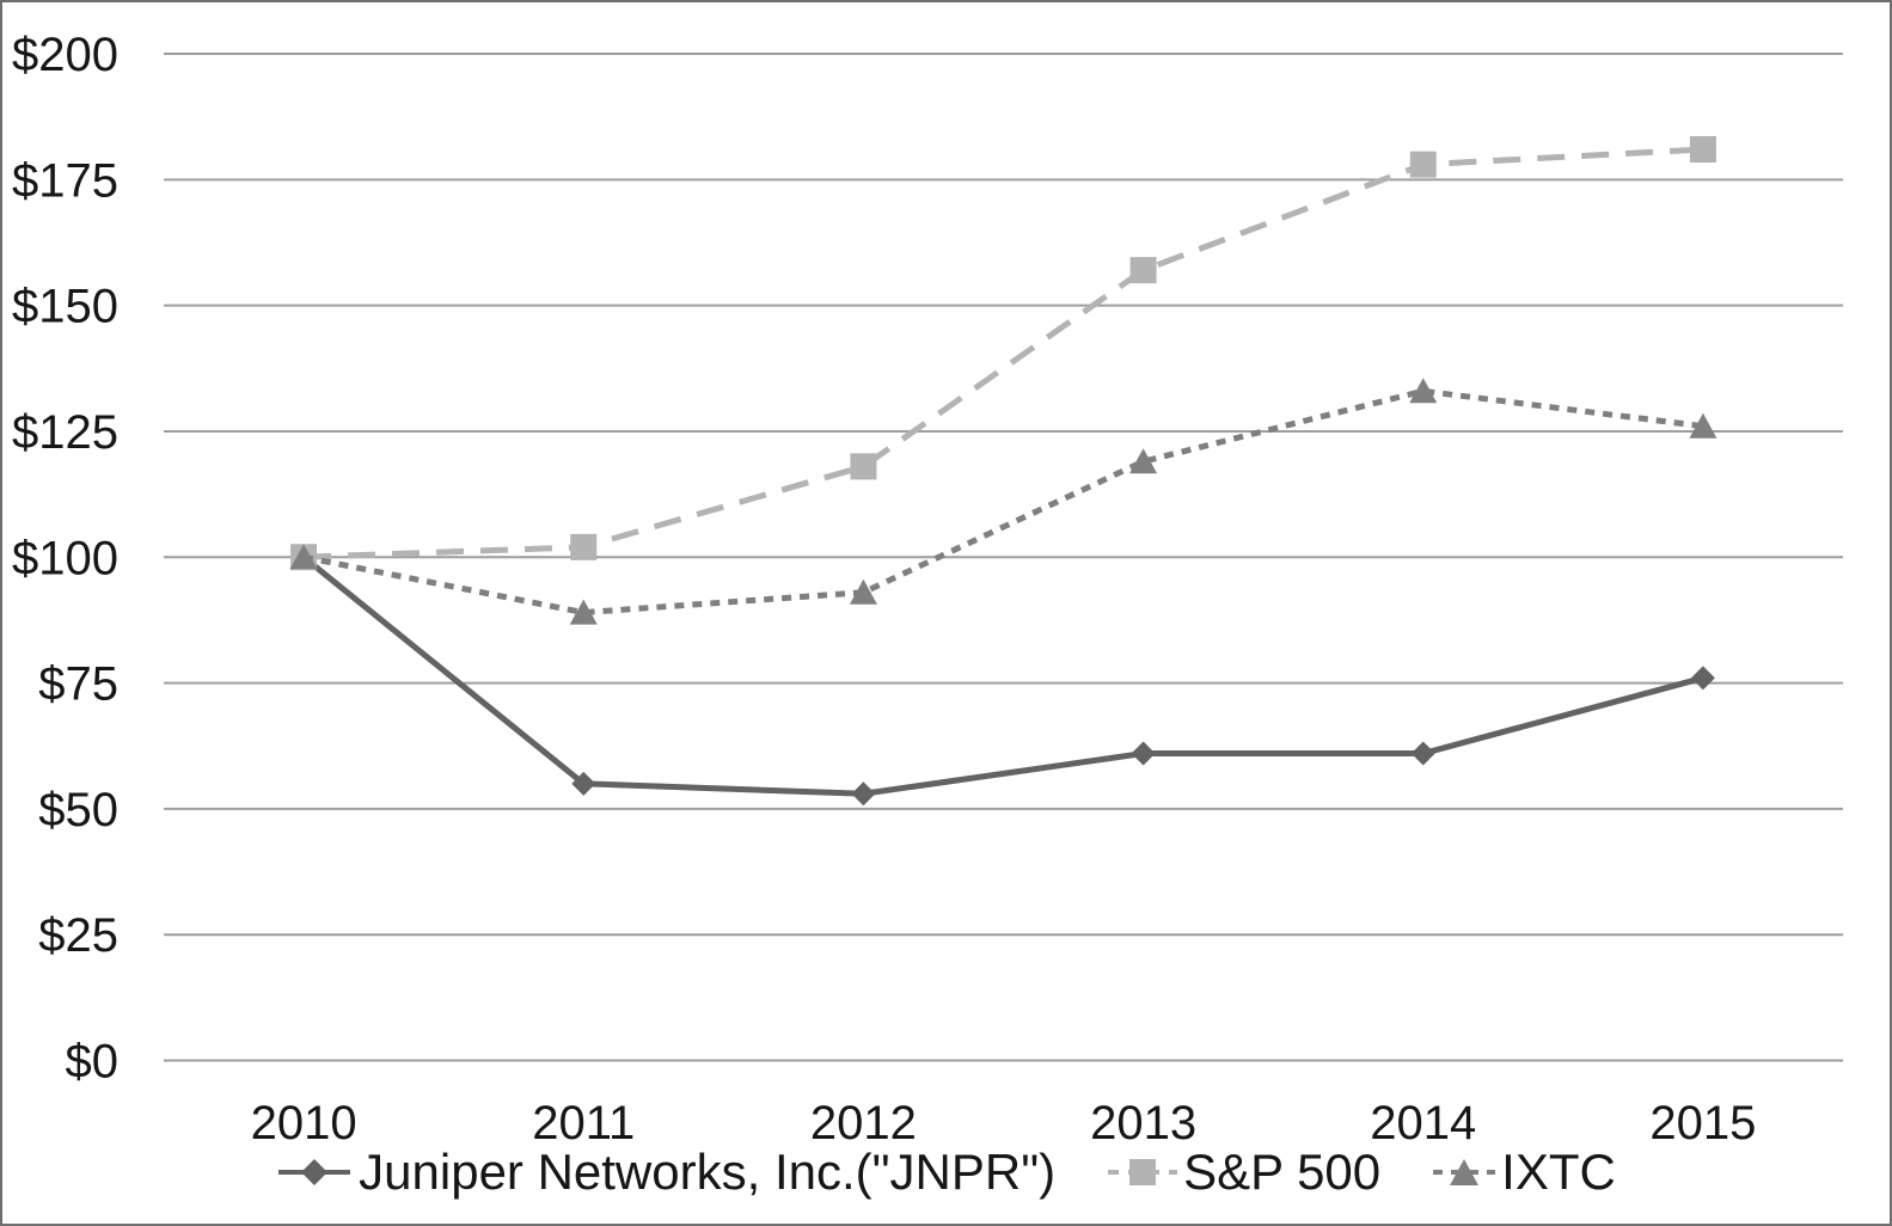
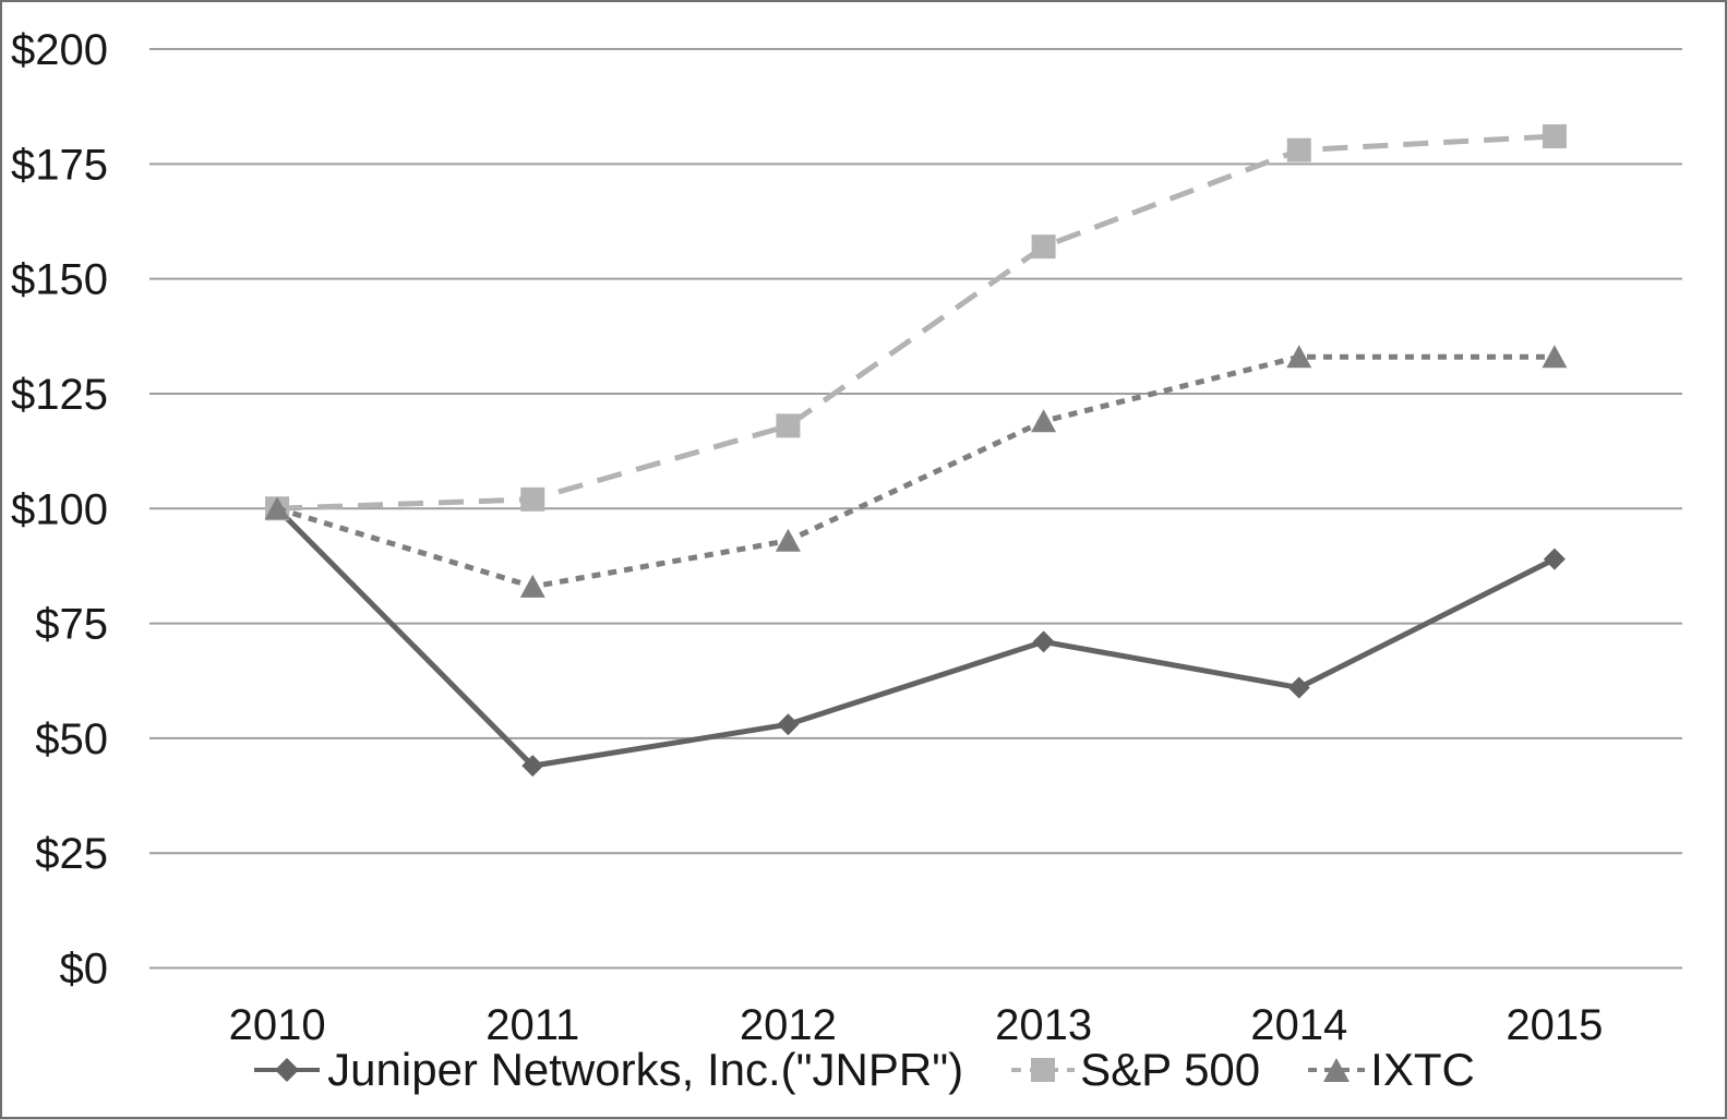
Juniper Networks, Inc.("JNPR")/2011: $55 -> $44
IXTC/2011: $89 -> $83
Juniper Networks, Inc.("JNPR")/2013: $61 -> $71
Juniper Networks, Inc.("JNPR")/2015: $76 -> $89
IXTC/2015: $126 -> $133
